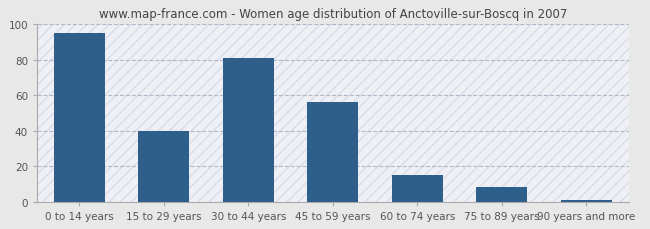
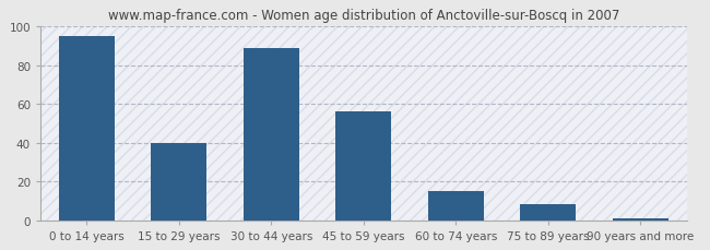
30 to 44 years: 81 -> 89
